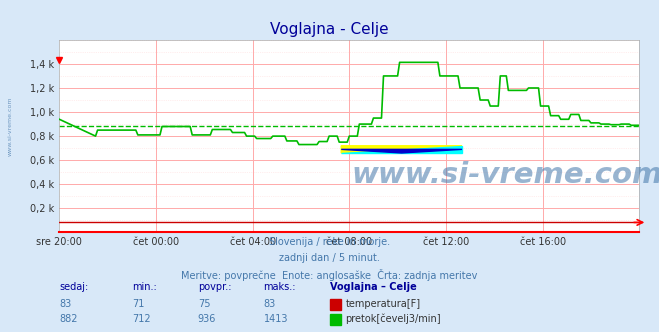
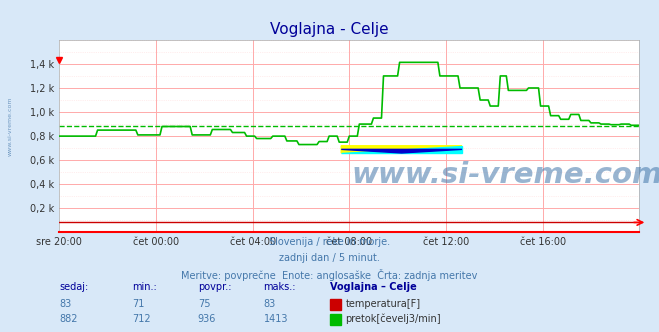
sre 20:00: 0,94 k -> 0,80 k
